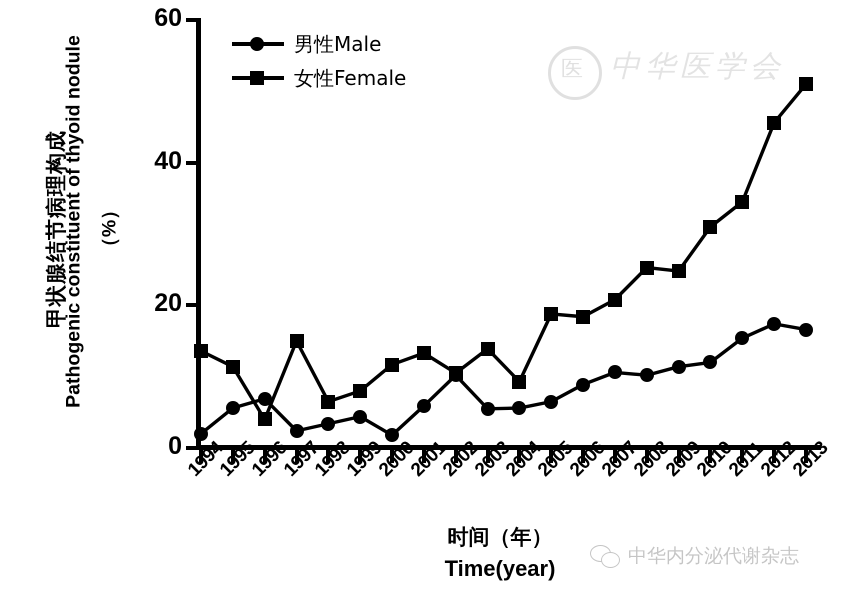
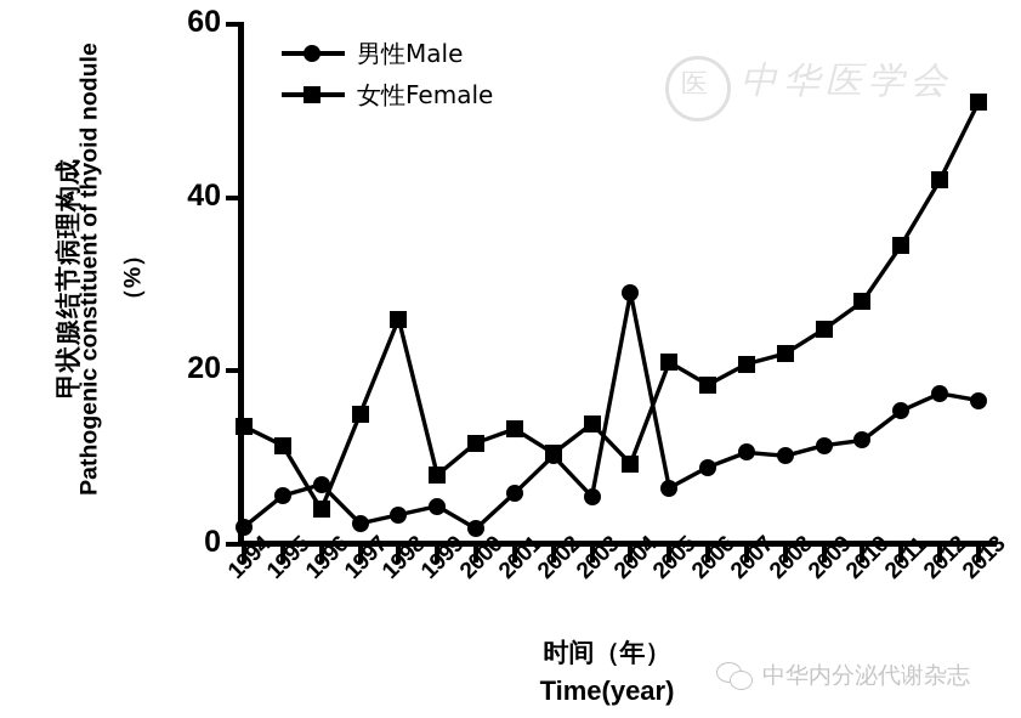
女性Female/1998: 6 -> 26
男性Male/2004: 6 -> 29
女性Female/2005: 19 -> 21
女性Female/2008: 25 -> 22
女性Female/2010: 31 -> 28
女性Female/2012: 46 -> 42
